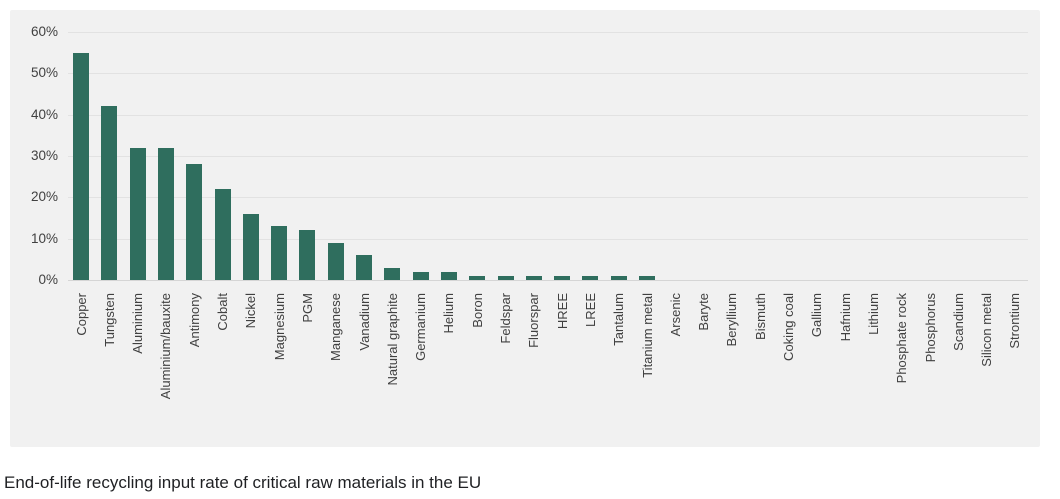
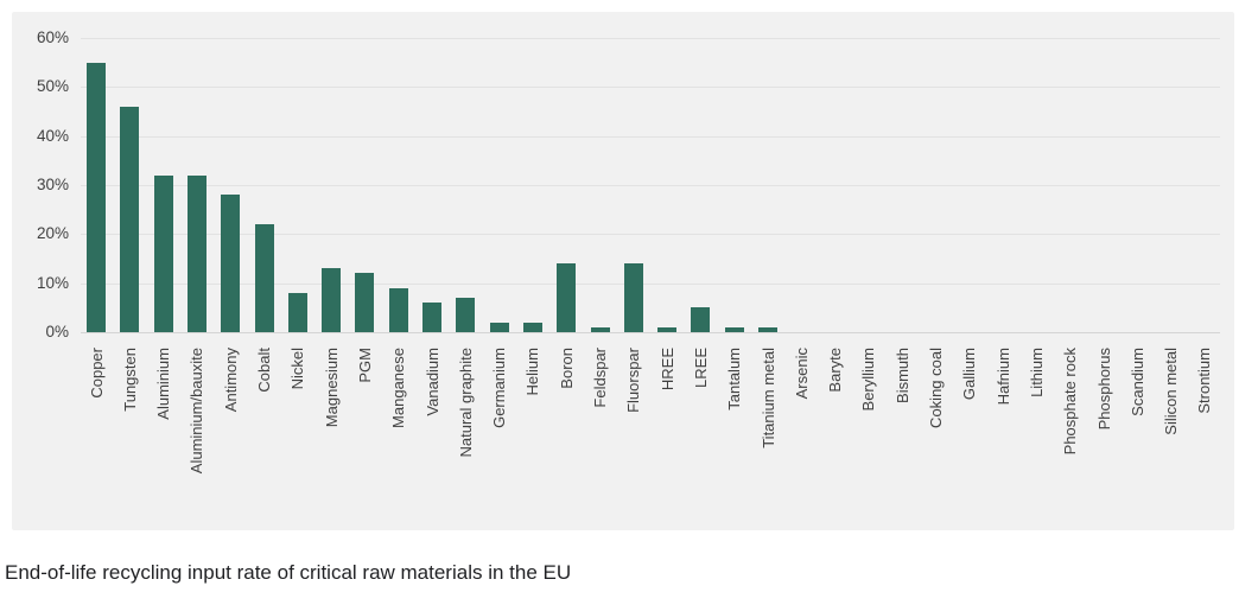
Tungsten: 42% -> 46%
Nickel: 16% -> 8%
Natural graphite: 3% -> 7%
Boron: 1% -> 14%
Fluorspar: 1% -> 14%
LREE: 1% -> 5%
